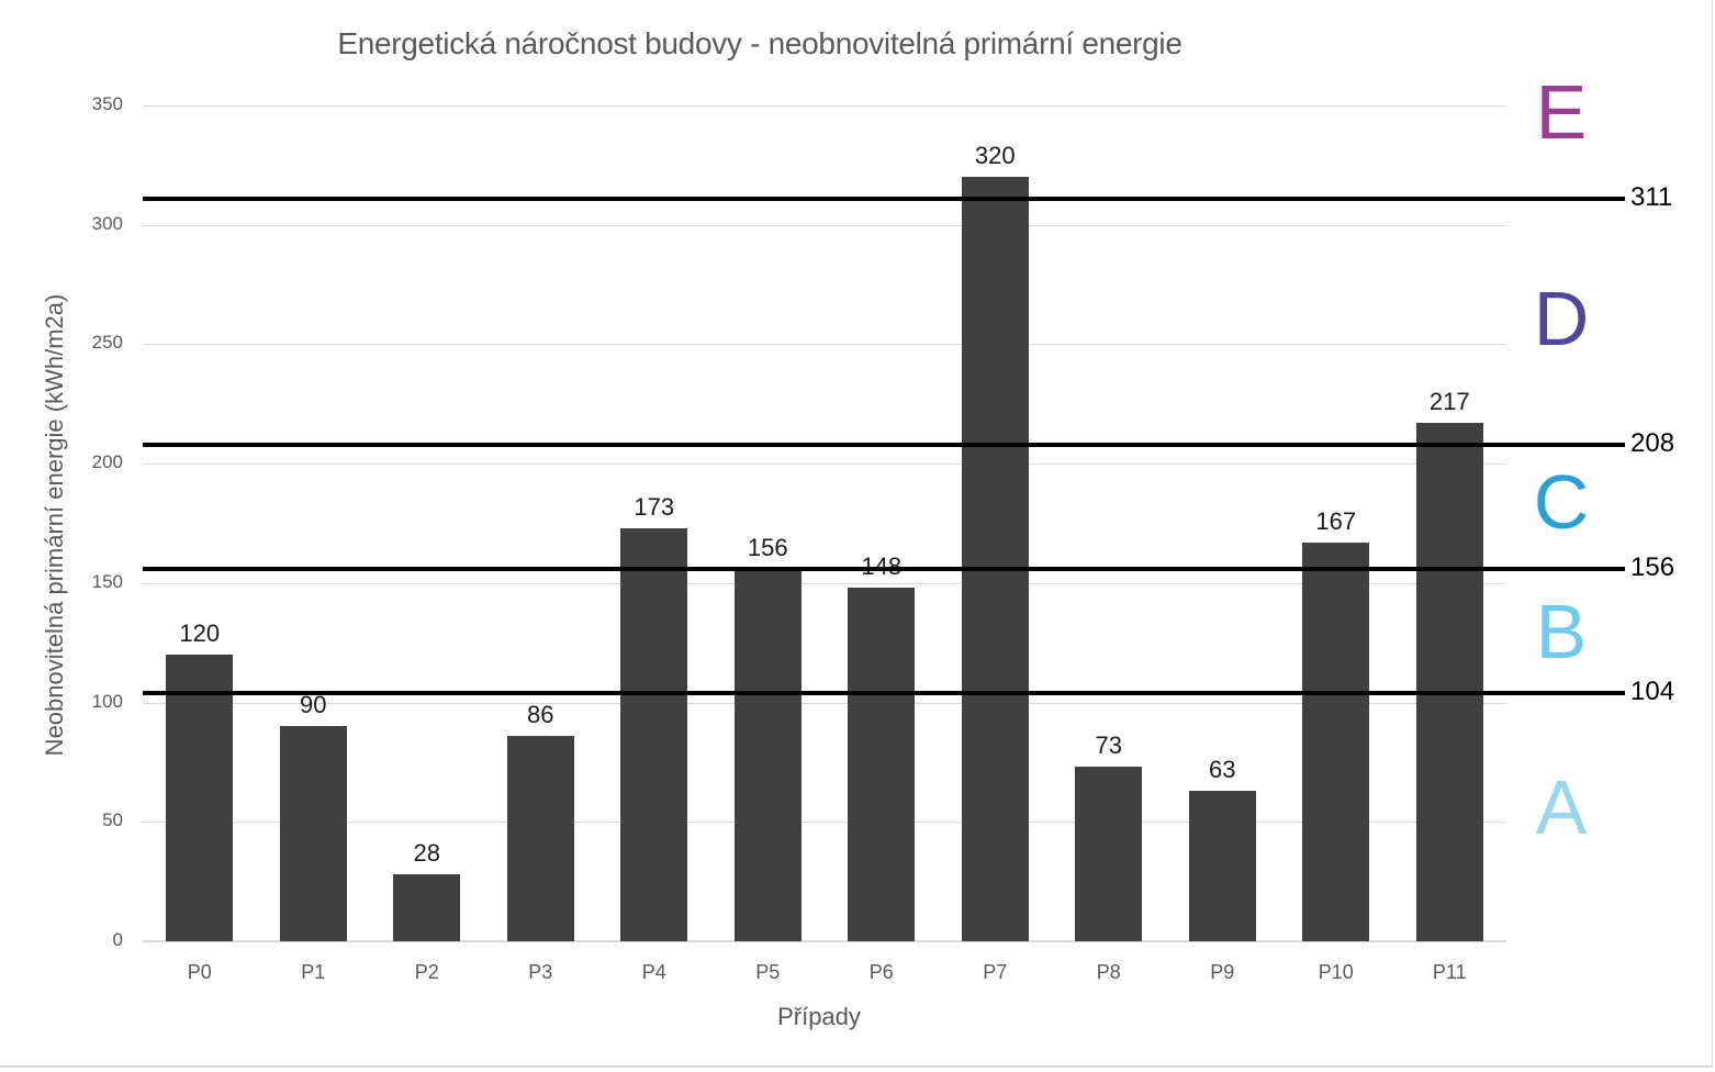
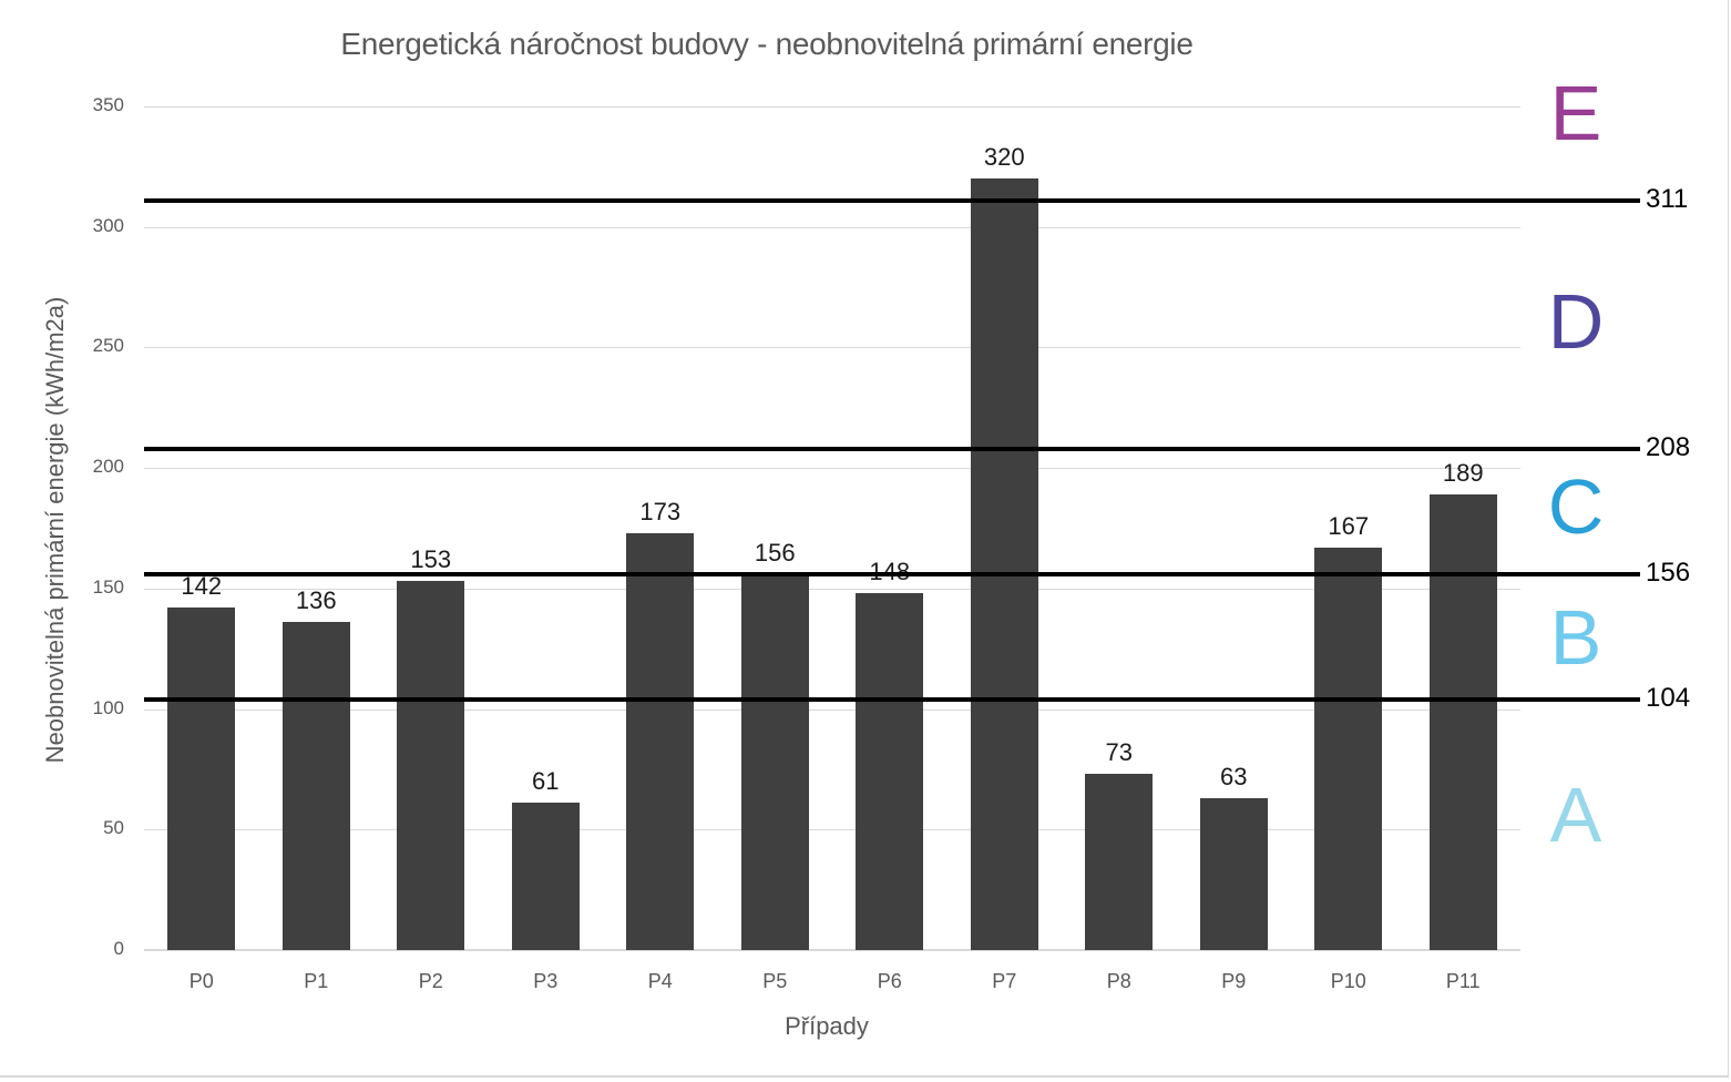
P0: 120 -> 142
P1: 90 -> 136
P2: 28 -> 153
P3: 86 -> 61
P11: 217 -> 189
